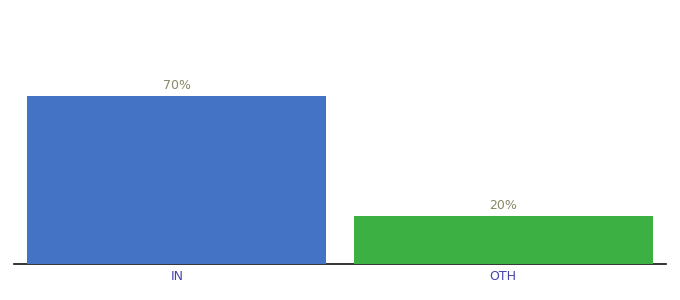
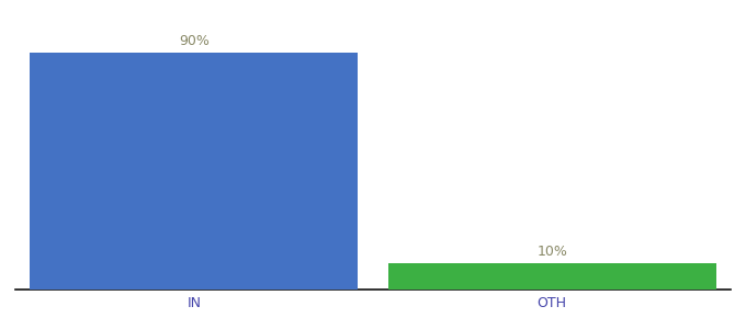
IN: 70% -> 90%
OTH: 20% -> 10%
